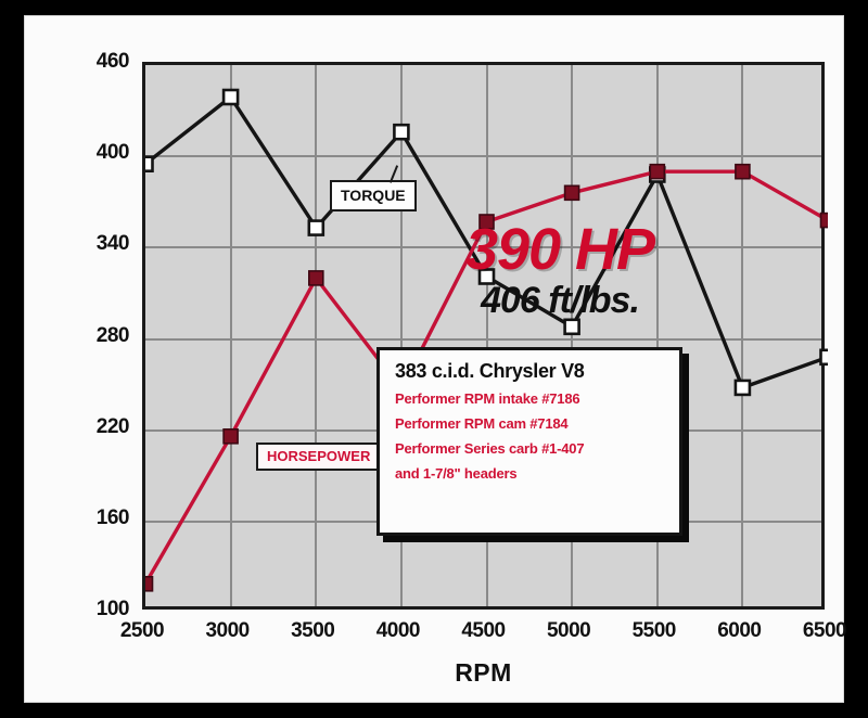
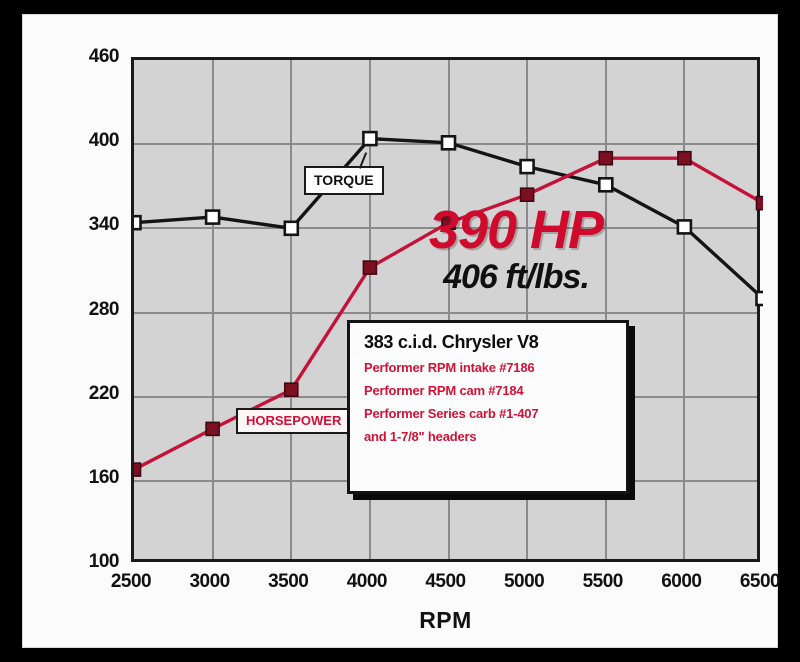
TORQUE/2500: 395 -> 344
HORSEPOWER/2500: 119 -> 168
TORQUE/3000: 439 -> 348
HORSEPOWER/3000: 216 -> 197
TORQUE/3500: 353 -> 340
HORSEPOWER/3500: 320 -> 225
TORQUE/4000: 416 -> 404
HORSEPOWER/4000: 247 -> 312
TORQUE/4500: 321 -> 401
HORSEPOWER/4500: 357 -> 344
TORQUE/5000: 288 -> 384
HORSEPOWER/5000: 376 -> 364
TORQUE/5500: 388 -> 371
TORQUE/6000: 248 -> 341
TORQUE/6500: 268 -> 290
